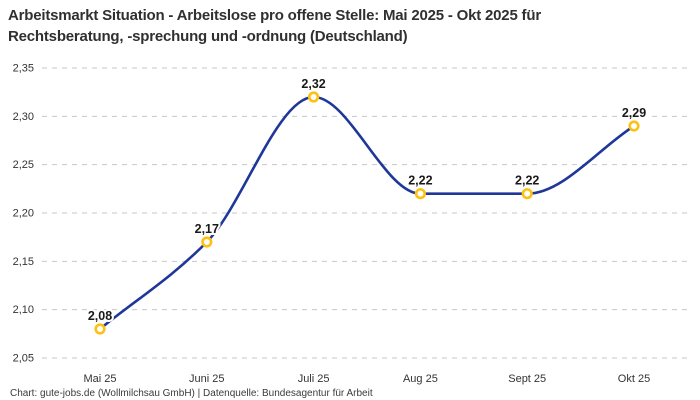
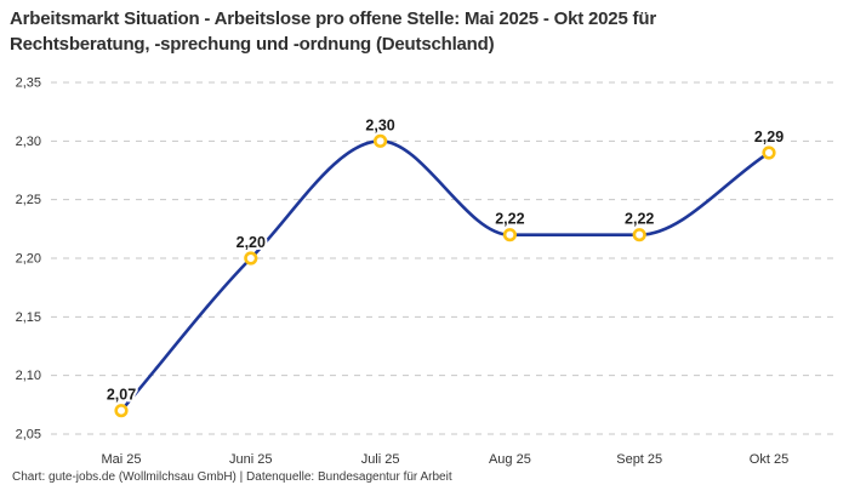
Mai 25: 2,08 -> 2,07
Juni 25: 2,17 -> 2,20
Juli 25: 2,32 -> 2,30
